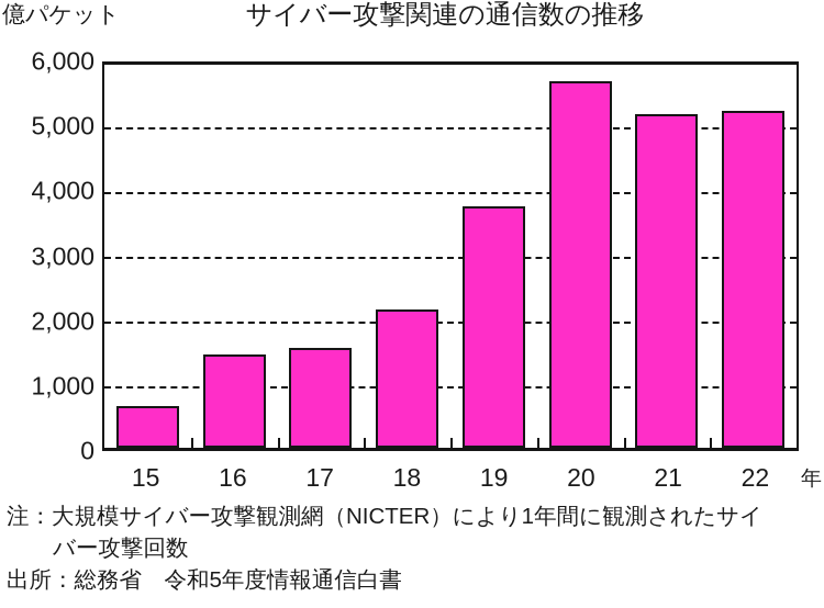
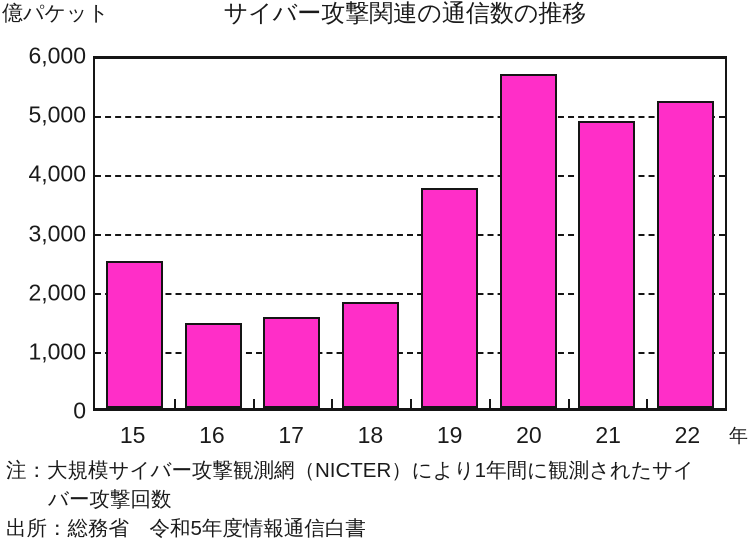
15: 600 -> 2500
18: 2200 -> 1800
21: 5200 -> 4900
